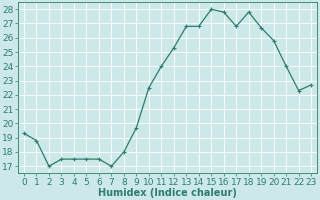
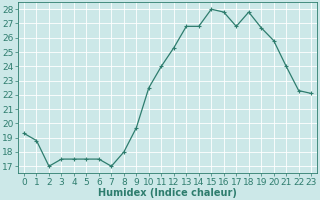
23: 22.7 -> 22.1
